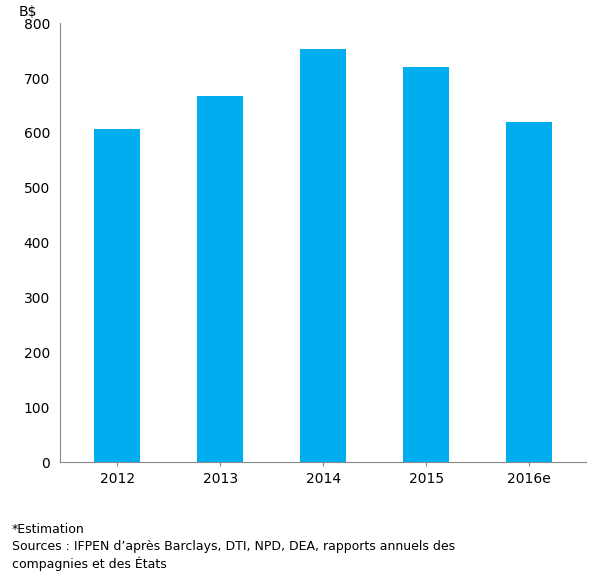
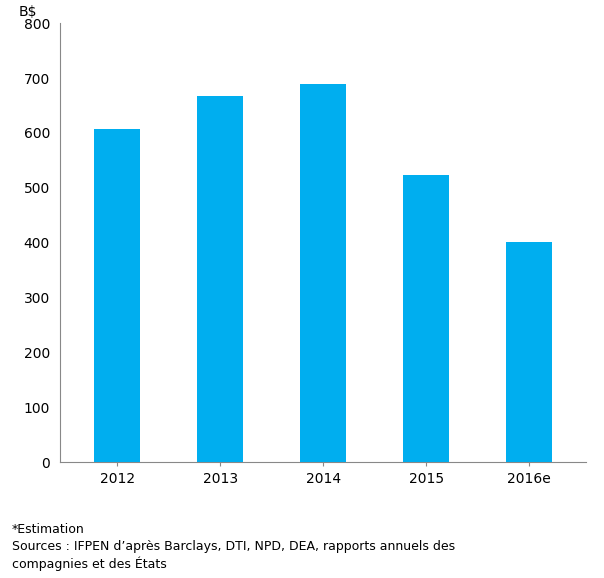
2014: 752 -> 690
2015: 720 -> 523
2016e: 620 -> 402
